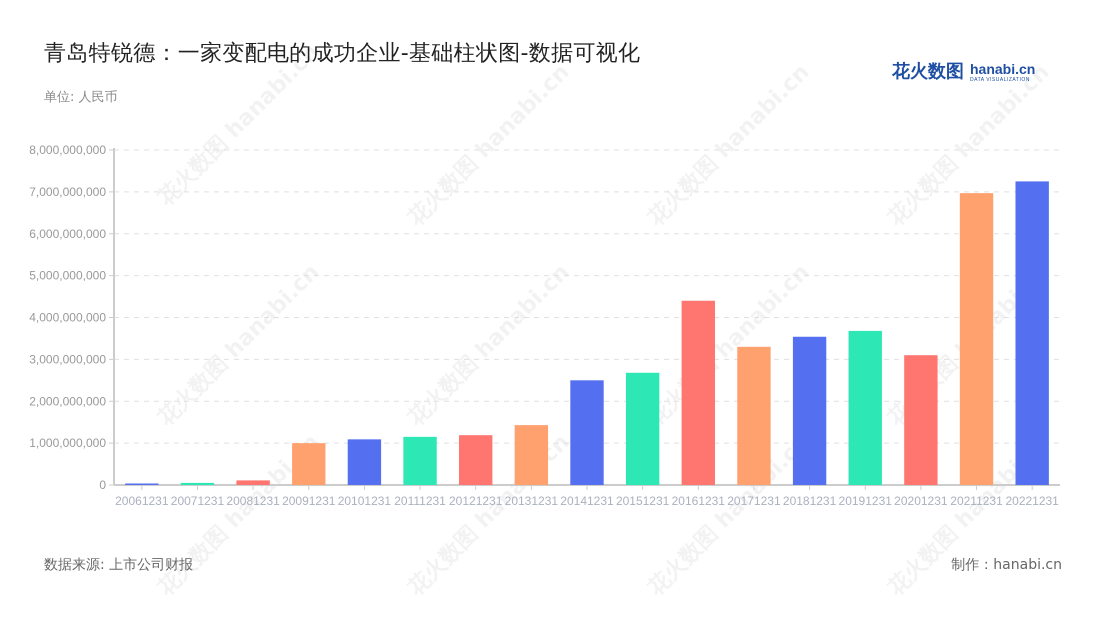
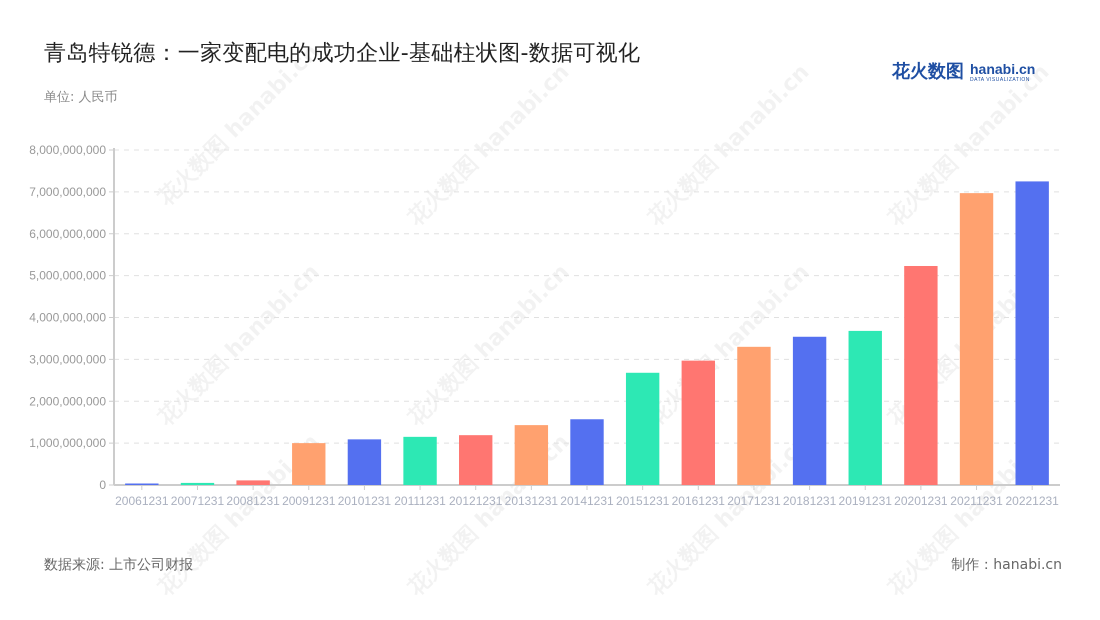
20141231: 2500000000 -> 1600000000
20161231: 4400000000 -> 3000000000
20201231: 3100000000 -> 5200000000
